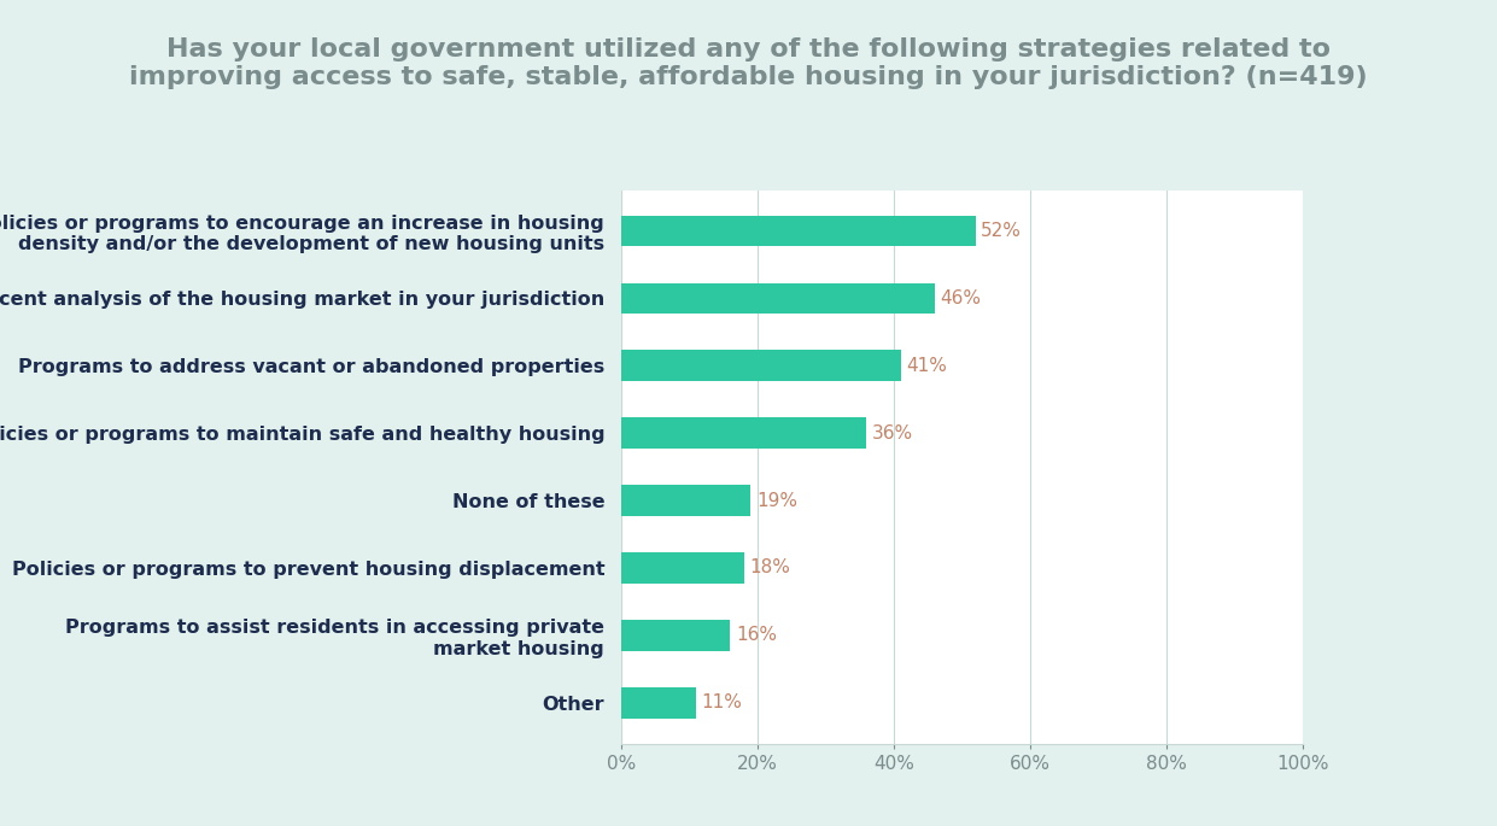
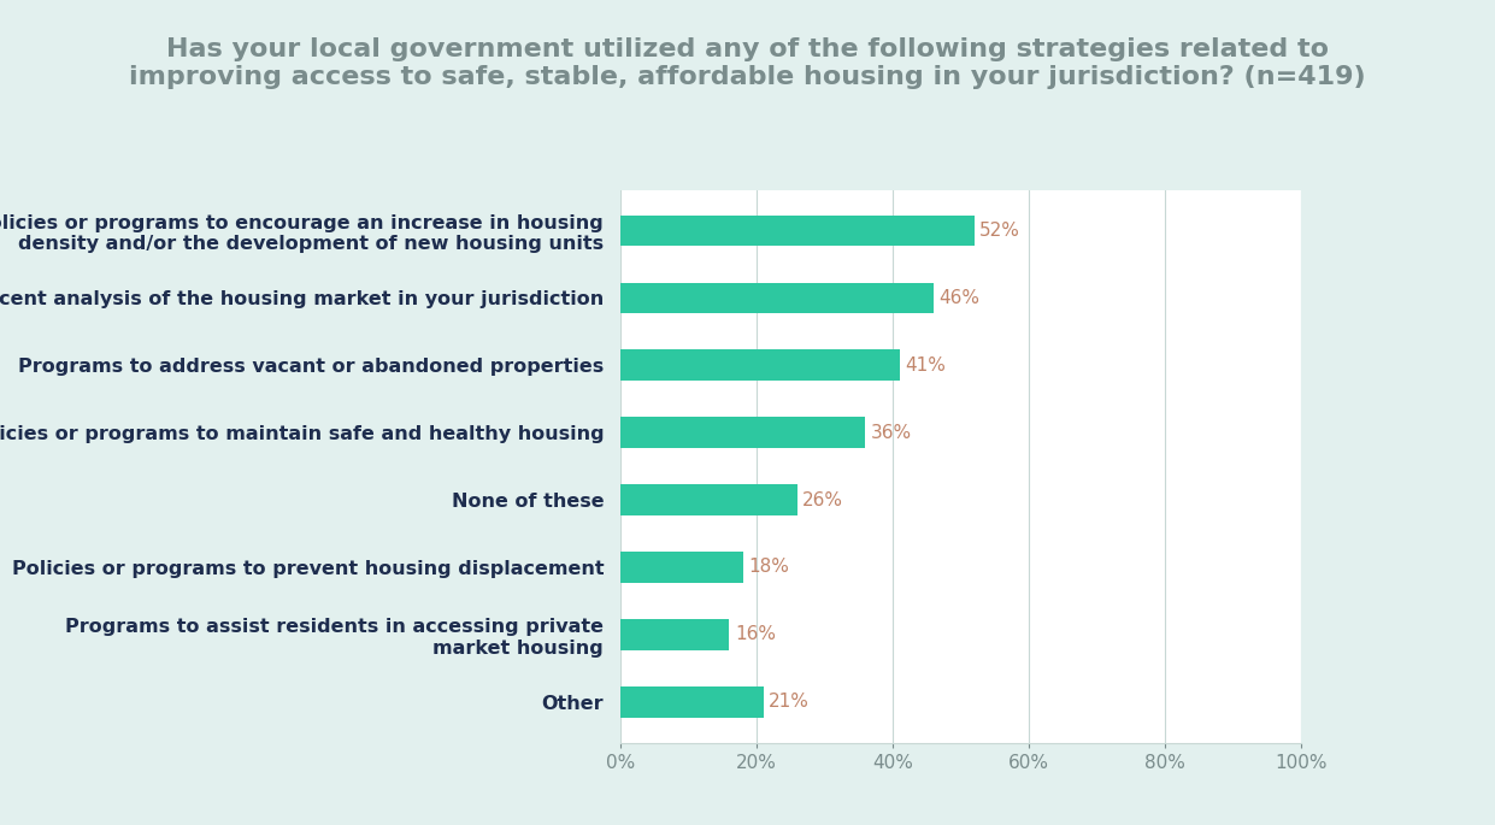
None of these: 19% -> 26%
Other: 11% -> 21%
